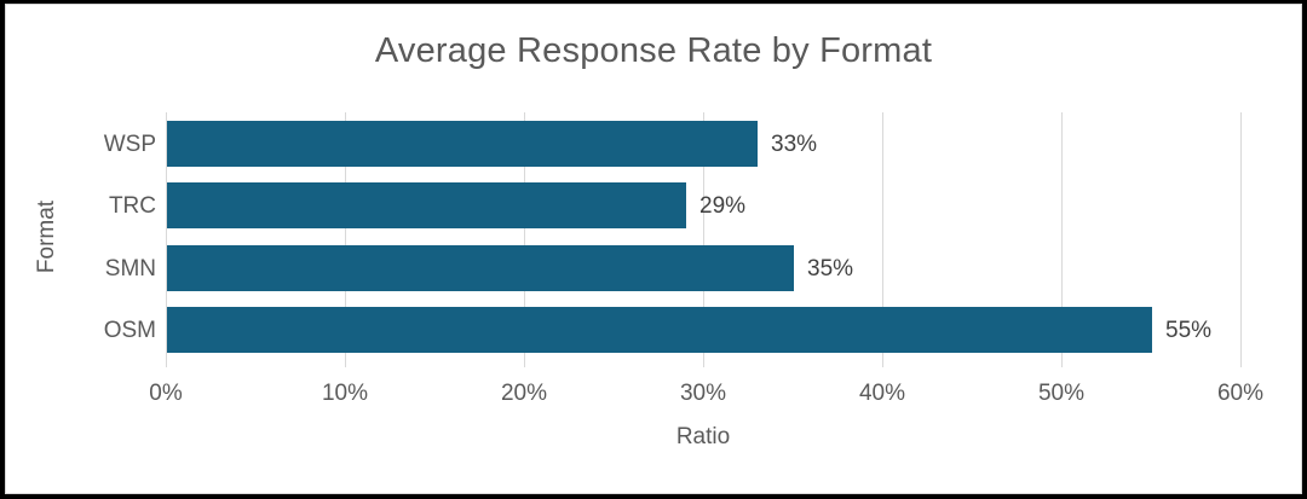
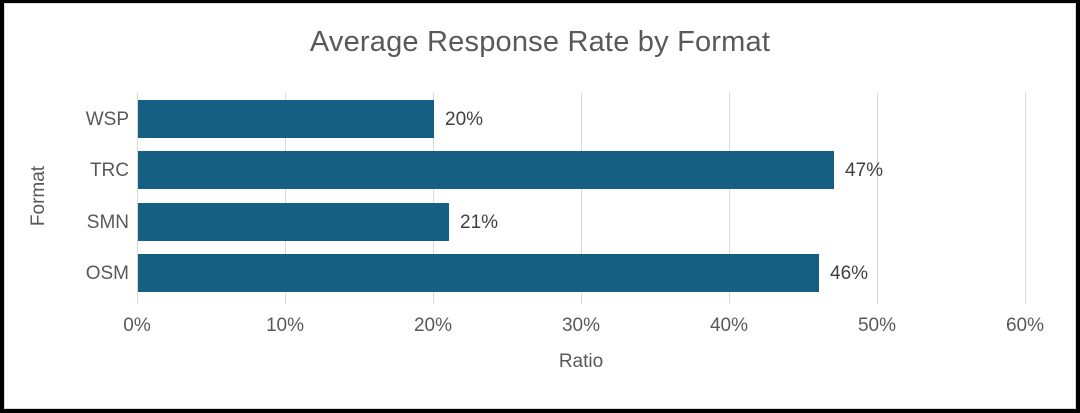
WSP: 33% -> 20%
TRC: 29% -> 47%
SMN: 35% -> 21%
OSM: 55% -> 46%
